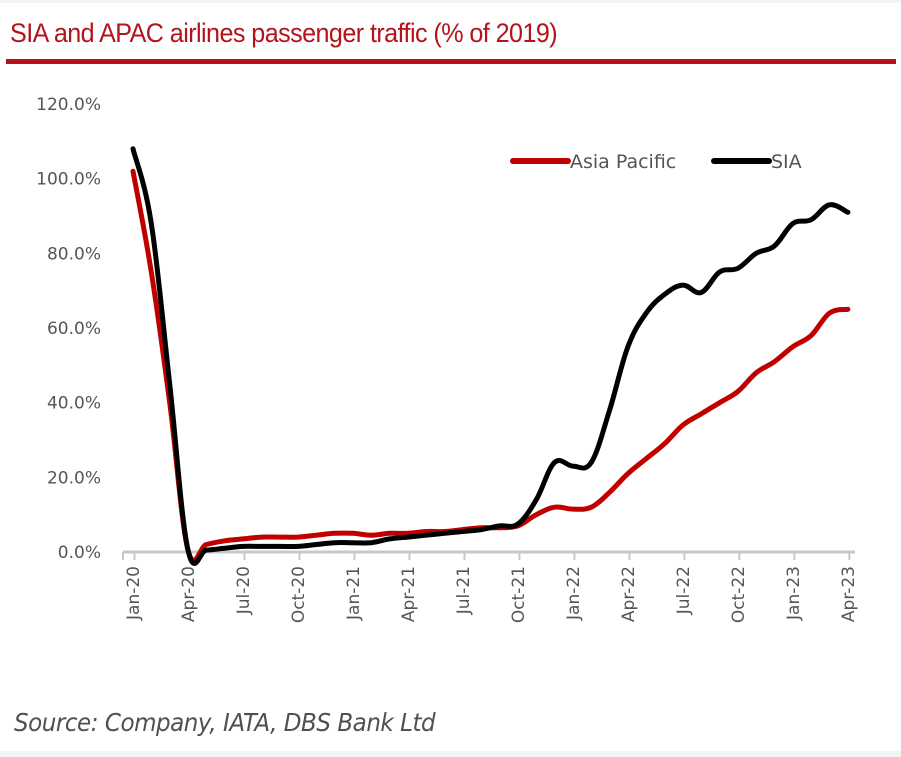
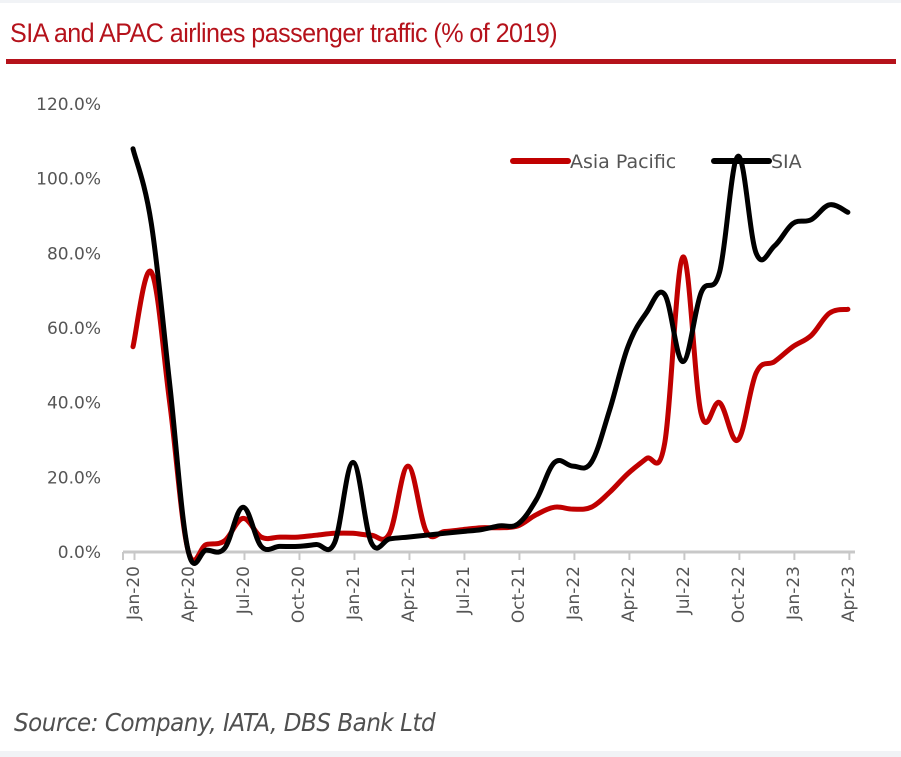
Asia Pacific/Jan-20: 102% -> 55%
Asia Pacific/Jul-20: 4% -> 9%
SIA/Jul-20: 2% -> 12%
SIA/Jan-21: 2% -> 24%
Asia Pacific/Apr-21: 5% -> 23%
Asia Pacific/Jul-22: 34% -> 79%
SIA/Jul-22: 72% -> 51%
Asia Pacific/Oct-22: 43% -> 30%
SIA/Oct-22: 76% -> 106%
